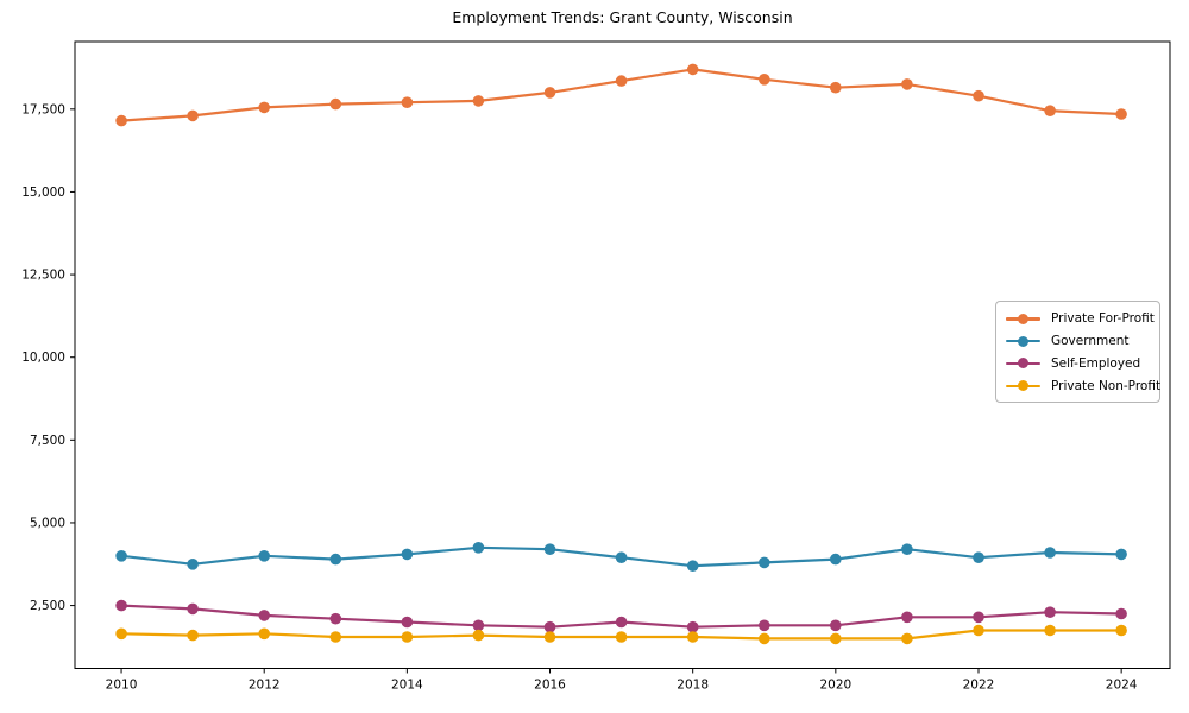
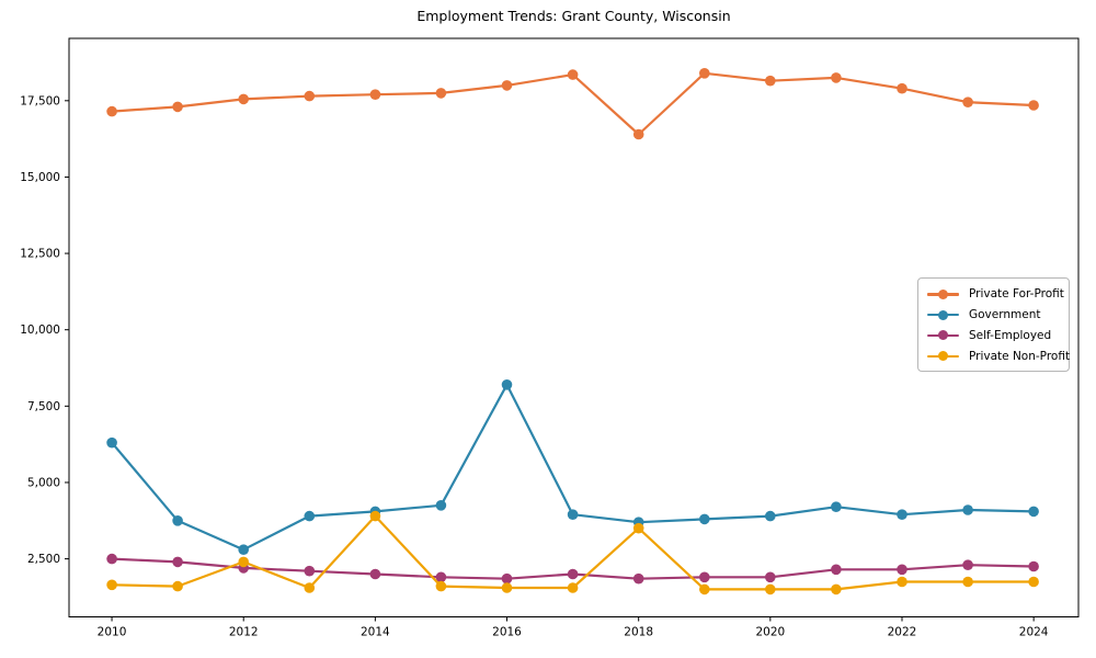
Government/2010: 4000 -> 6300
Government/2012: 4000 -> 2800
Private Non-Profit/2012: 1600 -> 2400
Private Non-Profit/2014: 1600 -> 3900
Government/2016: 4200 -> 8200
Private For-Profit/2018: 18700 -> 16400
Private Non-Profit/2018: 1600 -> 3500
